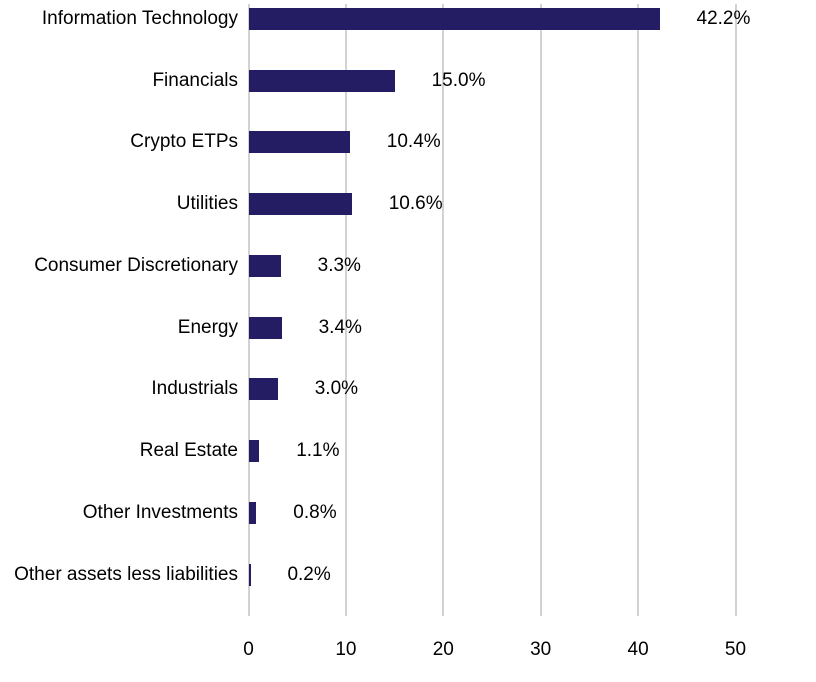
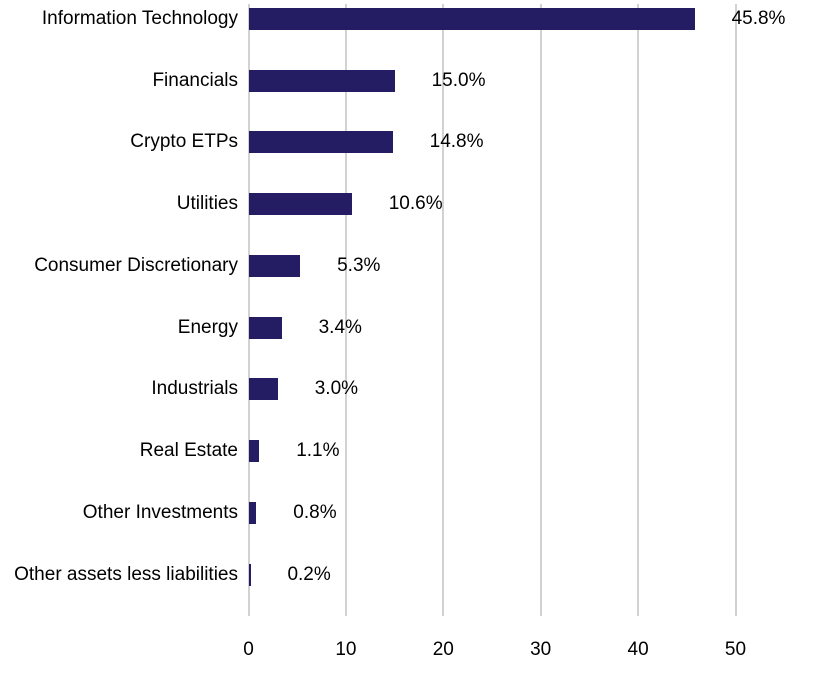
Information Technology: 42.2% -> 45.8%
Crypto ETPs: 10.4% -> 14.8%
Consumer Discretionary: 3.3% -> 5.3%
